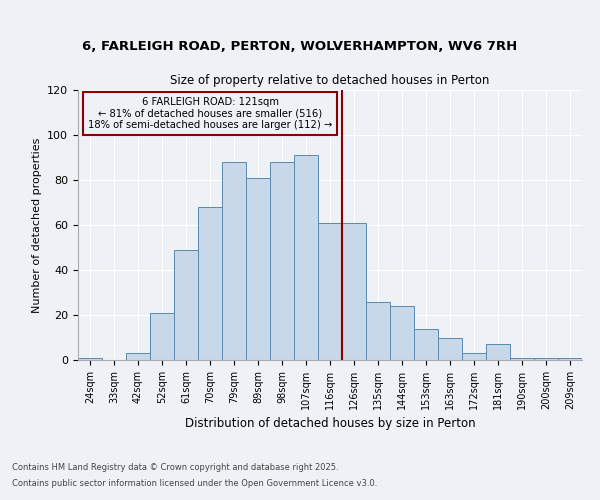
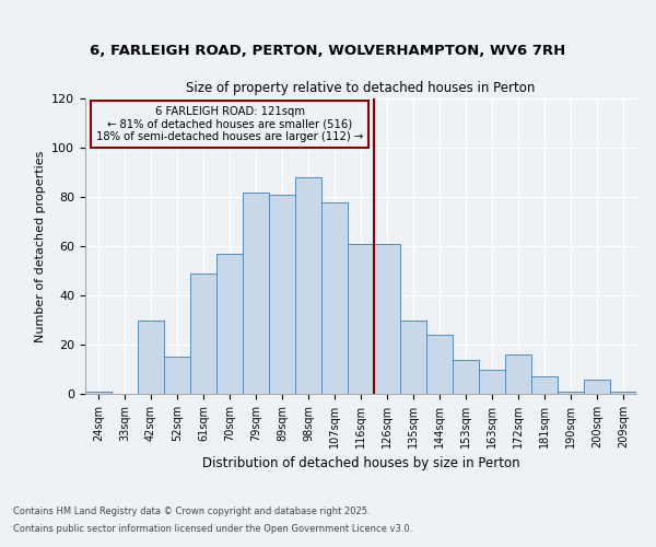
42sqm: 3 -> 30
52sqm: 21 -> 15
70sqm: 68 -> 57
79sqm: 88 -> 82
107sqm: 91 -> 78
135sqm: 26 -> 30
172sqm: 3 -> 16
200sqm: 1 -> 6
